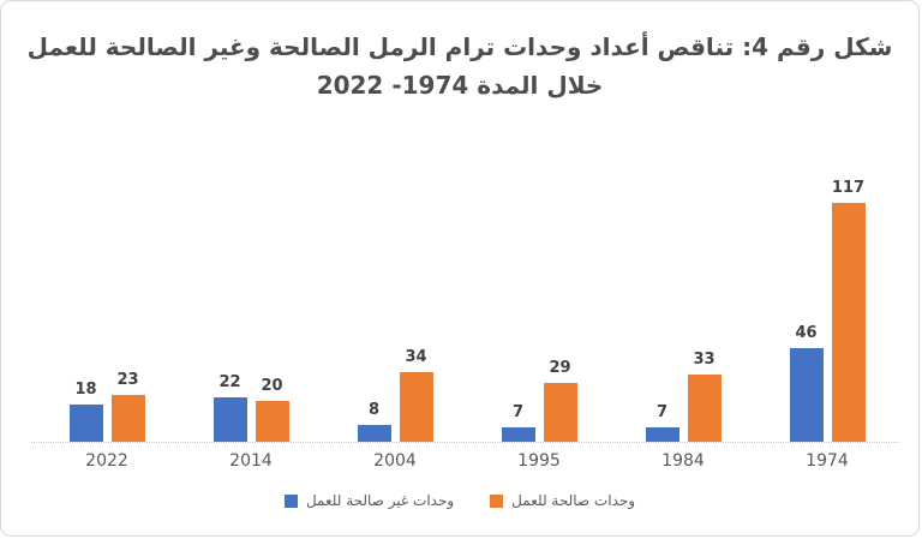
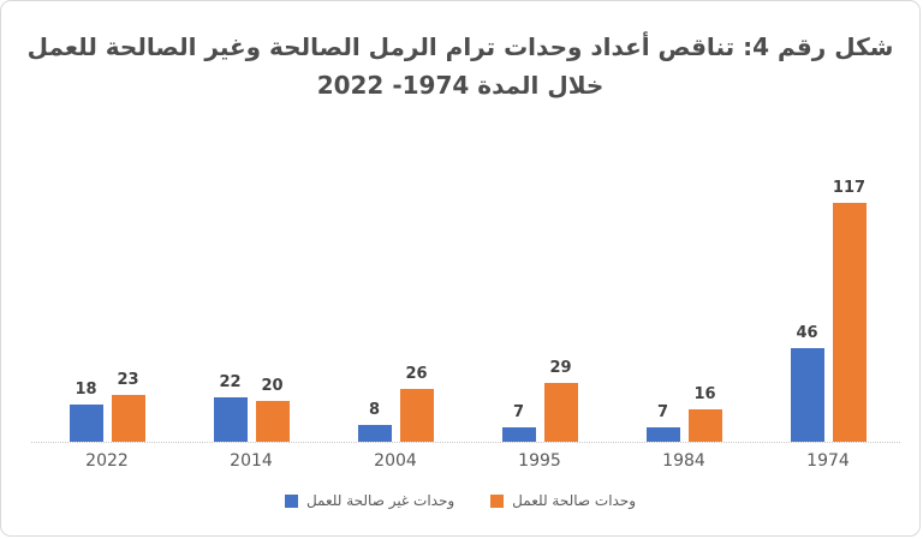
وحدات صالحة للعمل/2004: 34 -> 26
وحدات صالحة للعمل/1984: 33 -> 16
